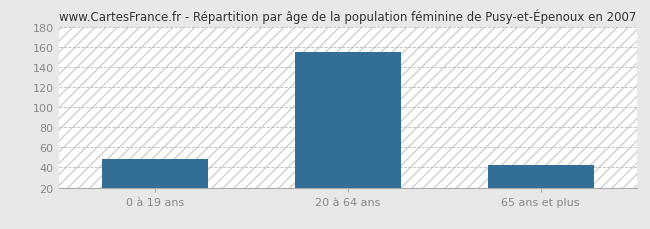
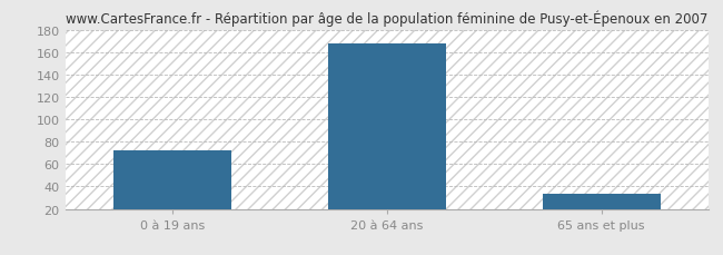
0 à 19 ans: 48 -> 72
20 à 64 ans: 155 -> 168
65 ans et plus: 42 -> 34
